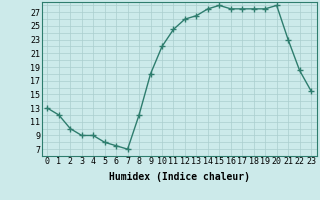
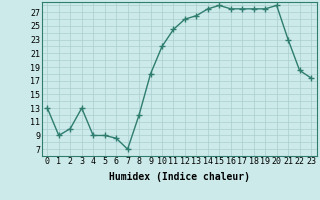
1: 12.0 -> 9.0
3: 9.0 -> 13.0
5: 8.0 -> 9.0
6: 7.5 -> 8.6
23: 15.5 -> 17.4
